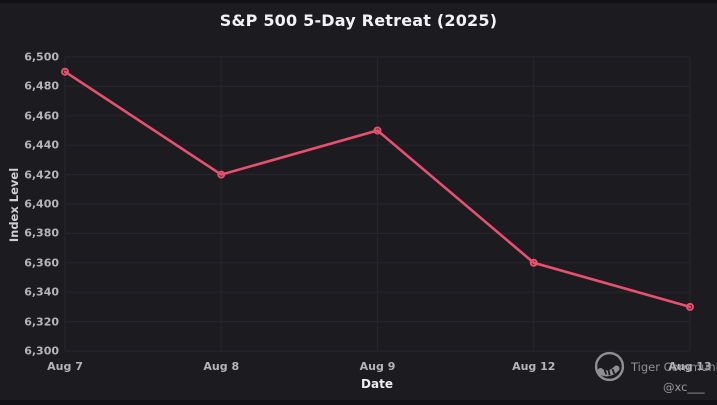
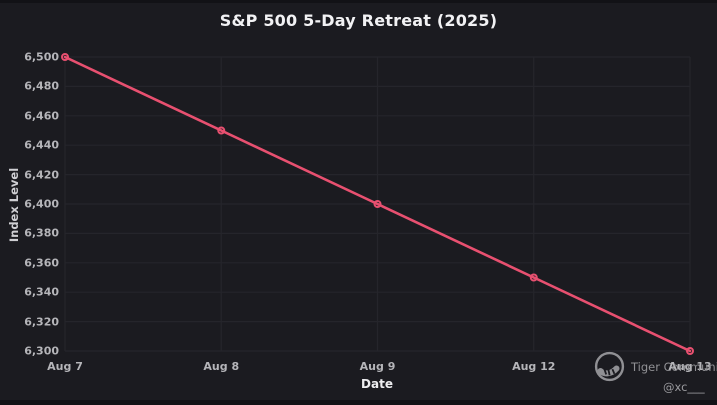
Aug 7: 6490 -> 6500
Aug 8: 6420 -> 6450
Aug 9: 6450 -> 6400
Aug 12: 6360 -> 6350
Aug 13: 6330 -> 6300
